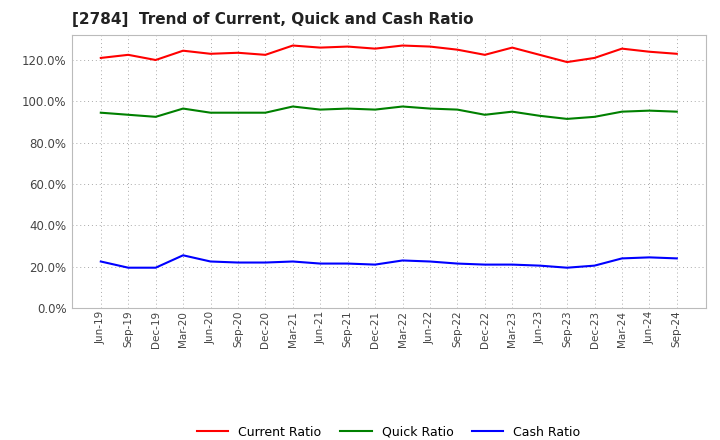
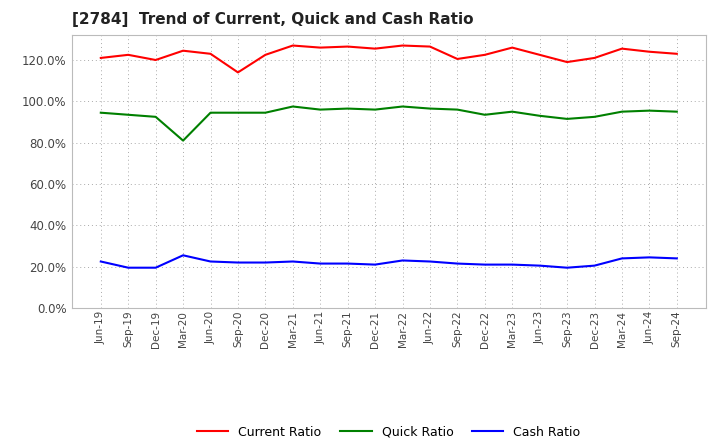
Quick Ratio/Mar-20: 96.5% -> 81.0%
Current Ratio/Sep-20: 123.5% -> 114.0%
Current Ratio/Sep-22: 125.0% -> 120.5%
